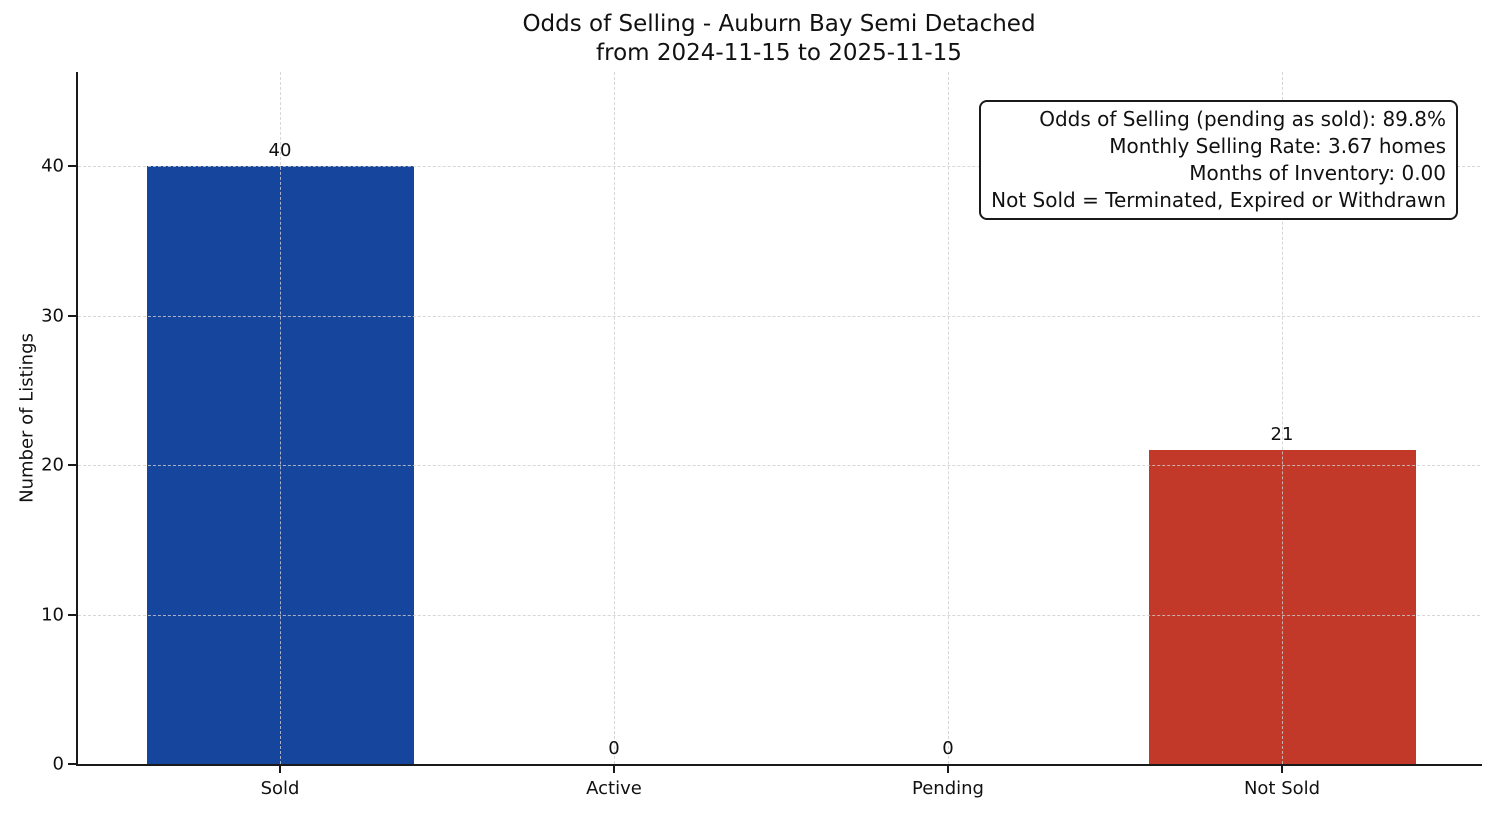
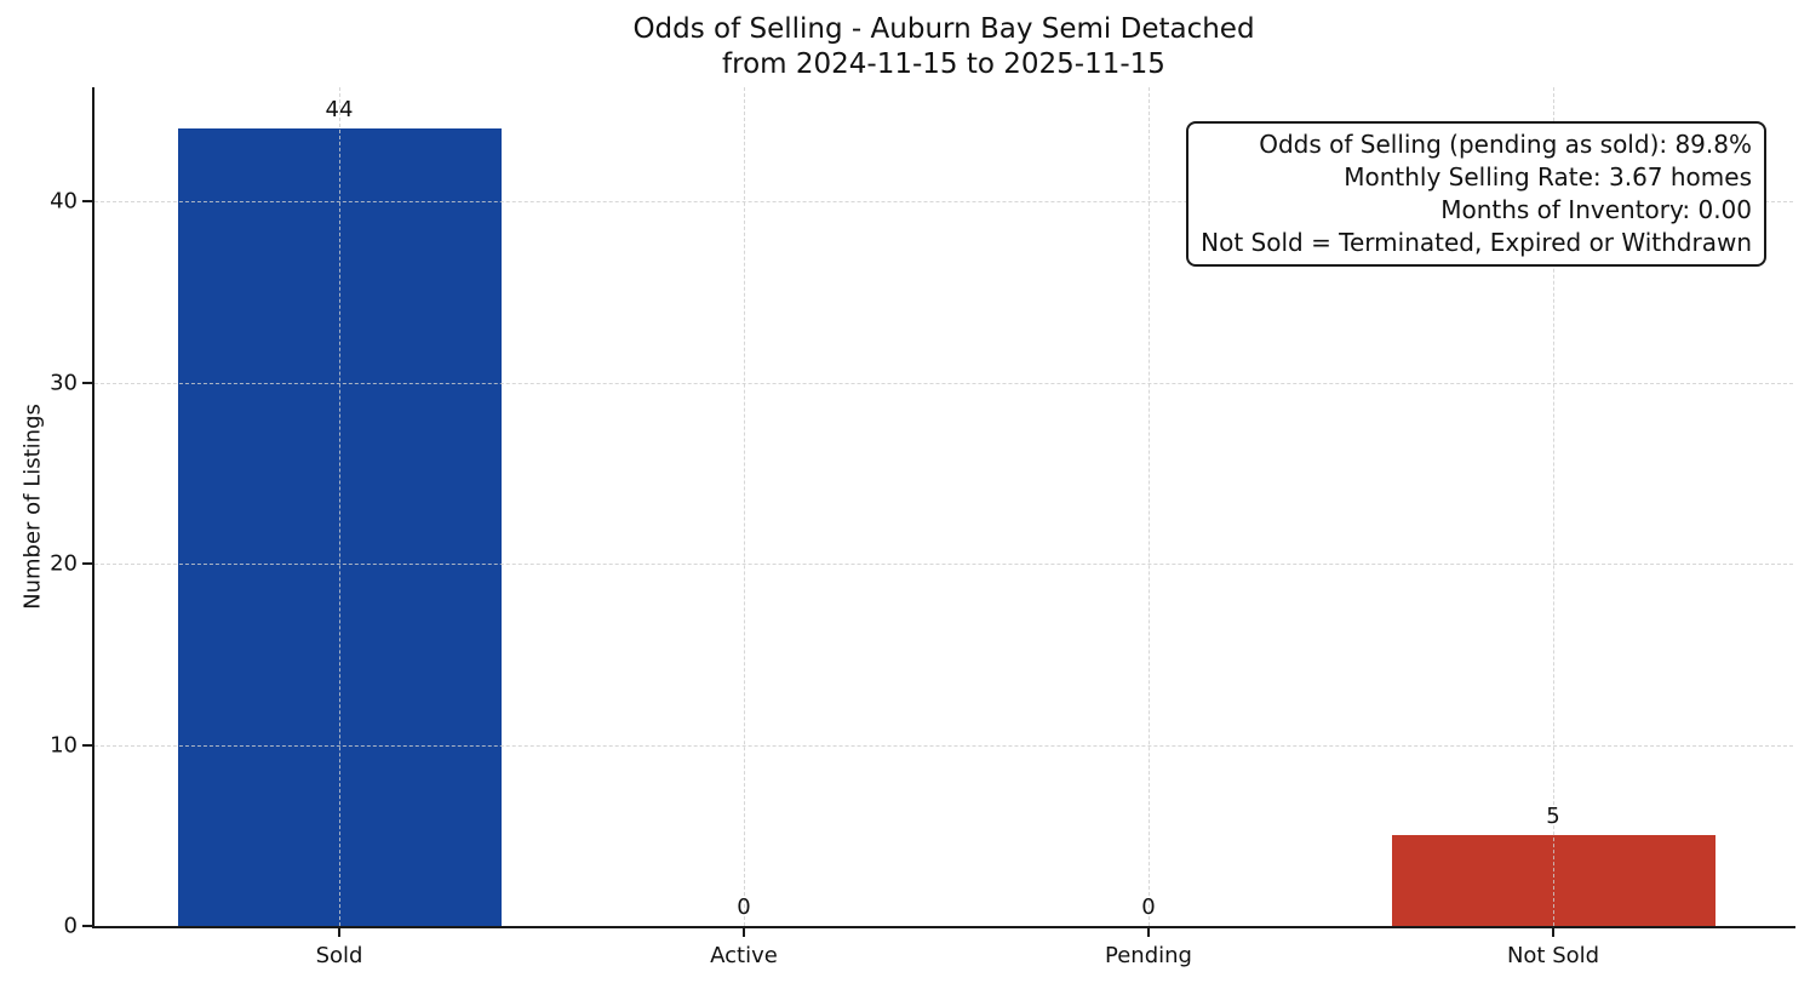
Sold: 40 -> 44
Not Sold: 21 -> 5
